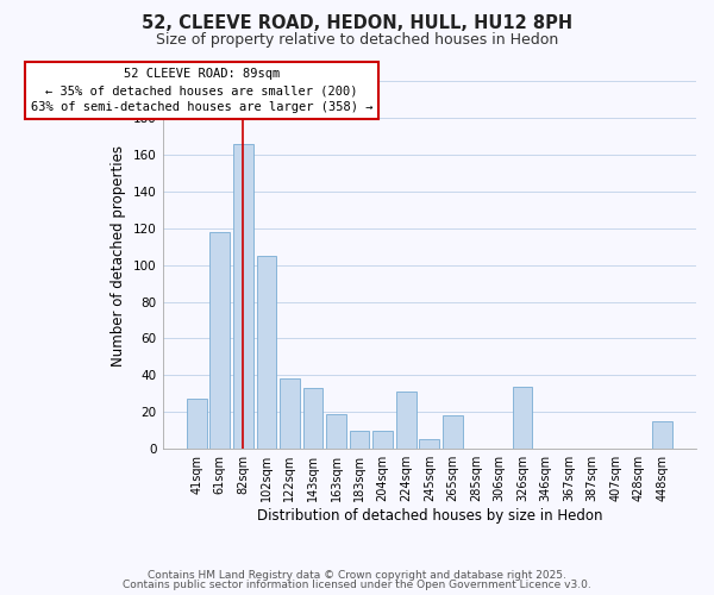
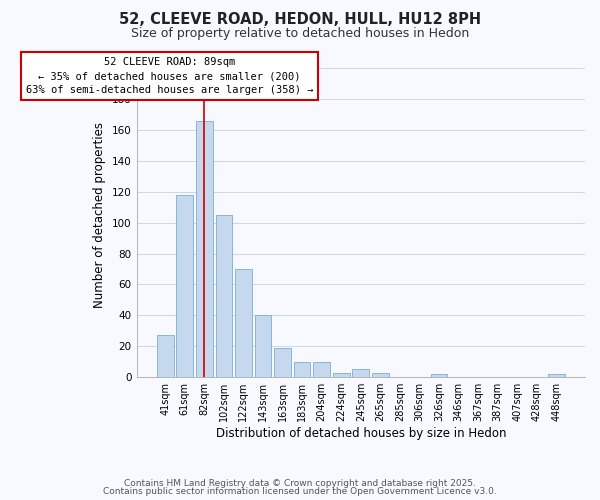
122sqm: 38 -> 70
143sqm: 33 -> 40
224sqm: 31 -> 3
265sqm: 18 -> 3
326sqm: 34 -> 2
448sqm: 15 -> 2
